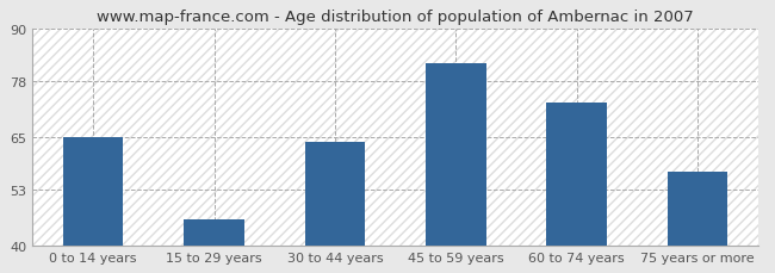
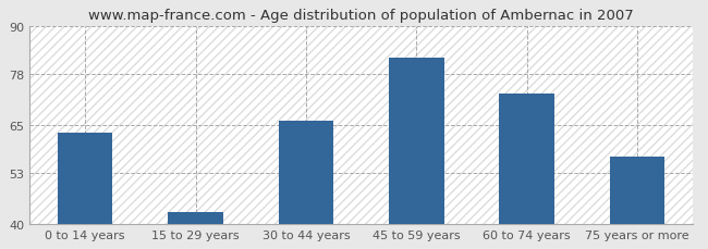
0 to 14 years: 65 -> 63
15 to 29 years: 46 -> 43
30 to 44 years: 64 -> 66
